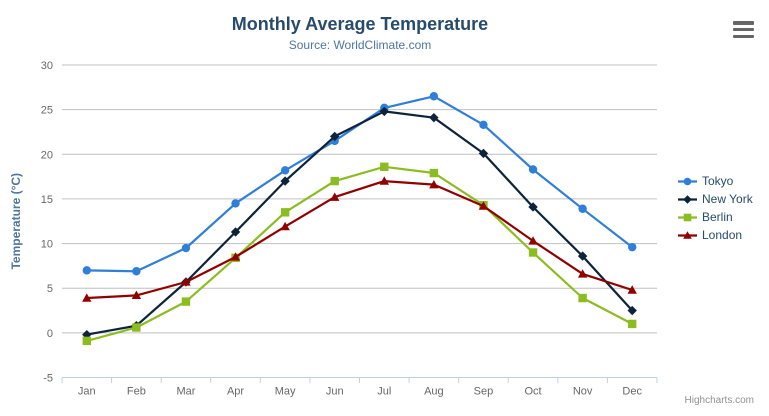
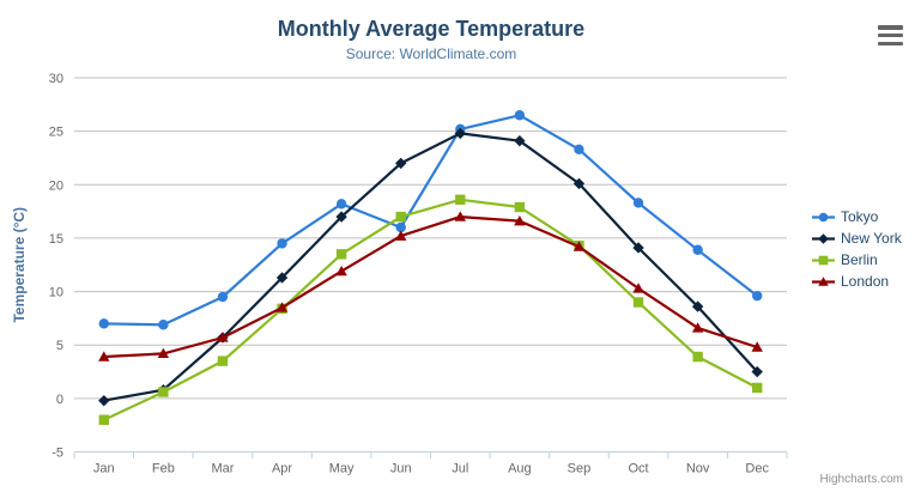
Berlin/Jan: -1 -> -2
Tokyo/Jun: 22 -> 16
